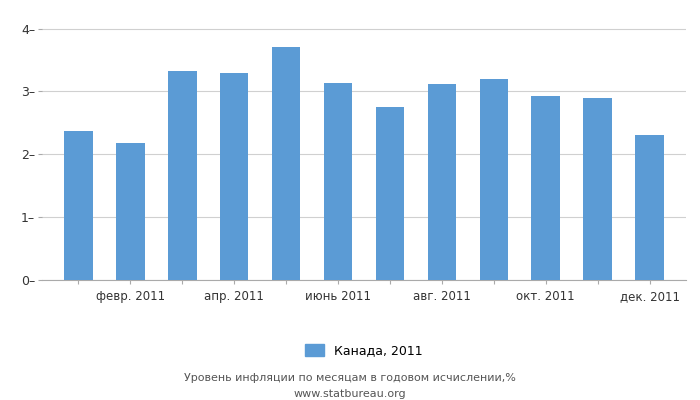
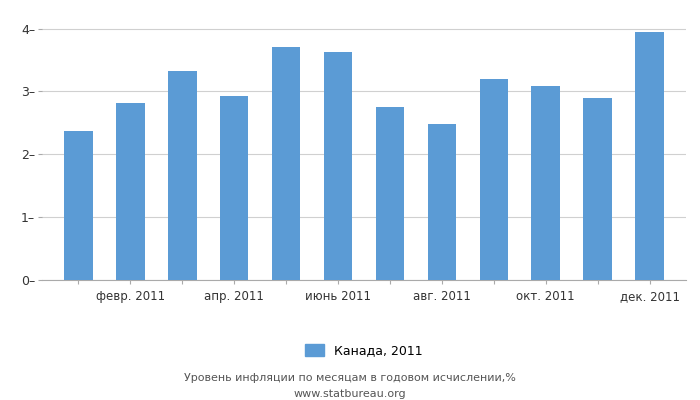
февр. 2011: 2.18– -> 2.82–
апр. 2011: 3.30– -> 2.92–
июнь 2011: 3.13– -> 3.62–
авг. 2011: 3.12– -> 2.48–
окт. 2011: 2.92– -> 3.08–
дек. 2011: 2.31– -> 3.94–
